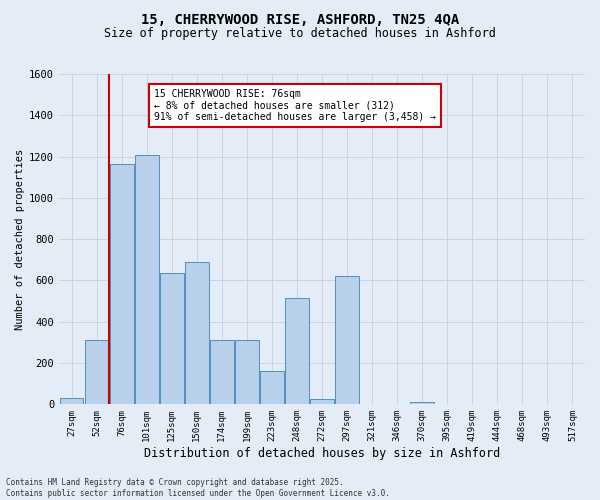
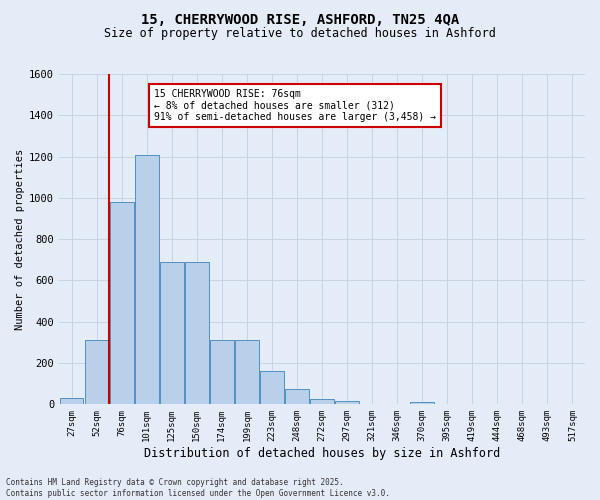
76sqm: 1165 -> 980
125sqm: 635 -> 690
248sqm: 515 -> 75
297sqm: 620 -> 18
